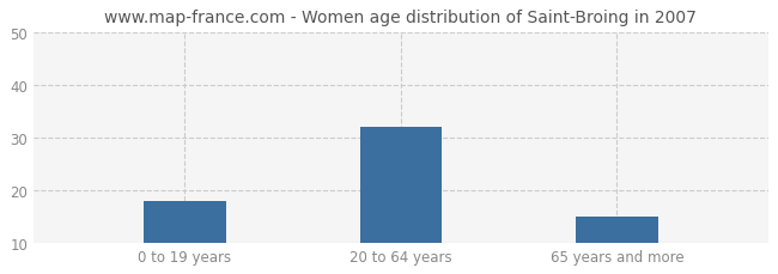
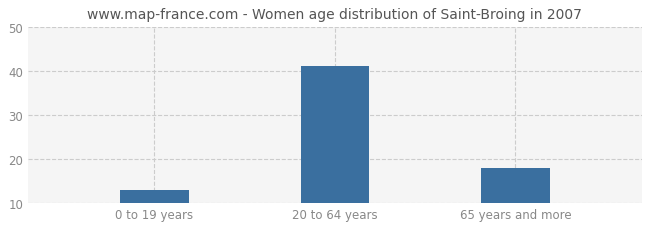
0 to 19 years: 18 -> 13
20 to 64 years: 32 -> 41
65 years and more: 15 -> 18
